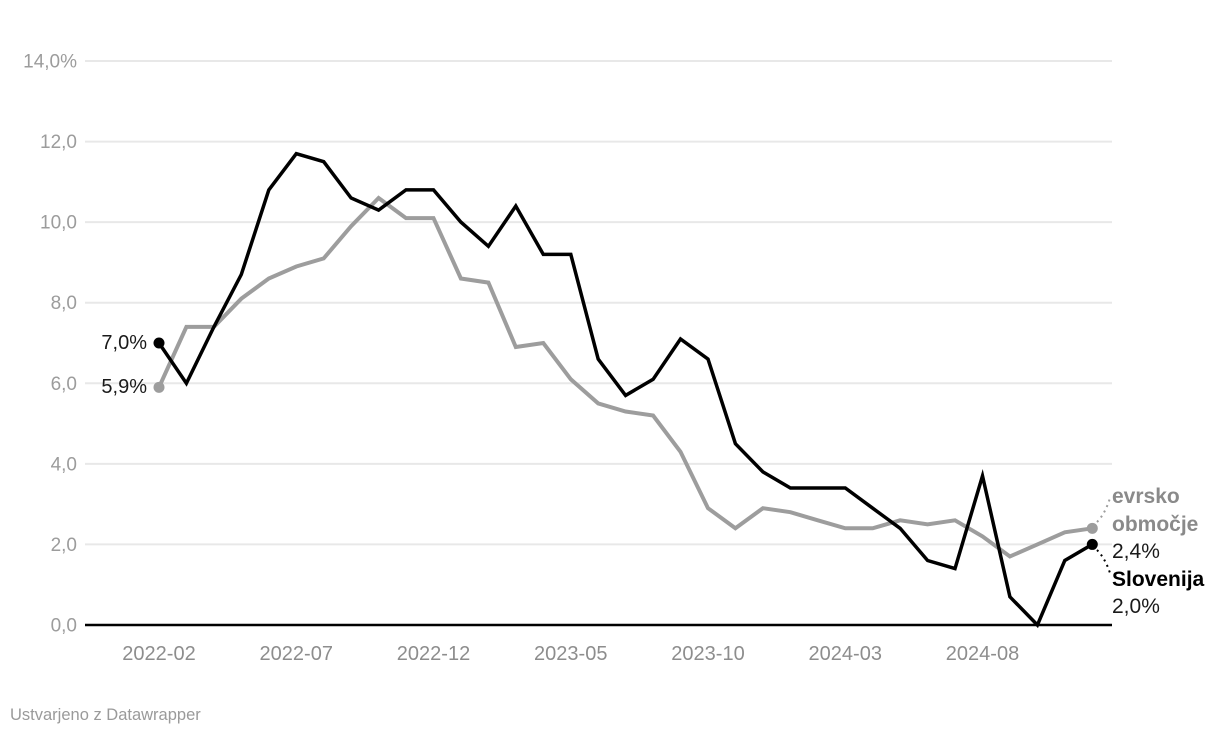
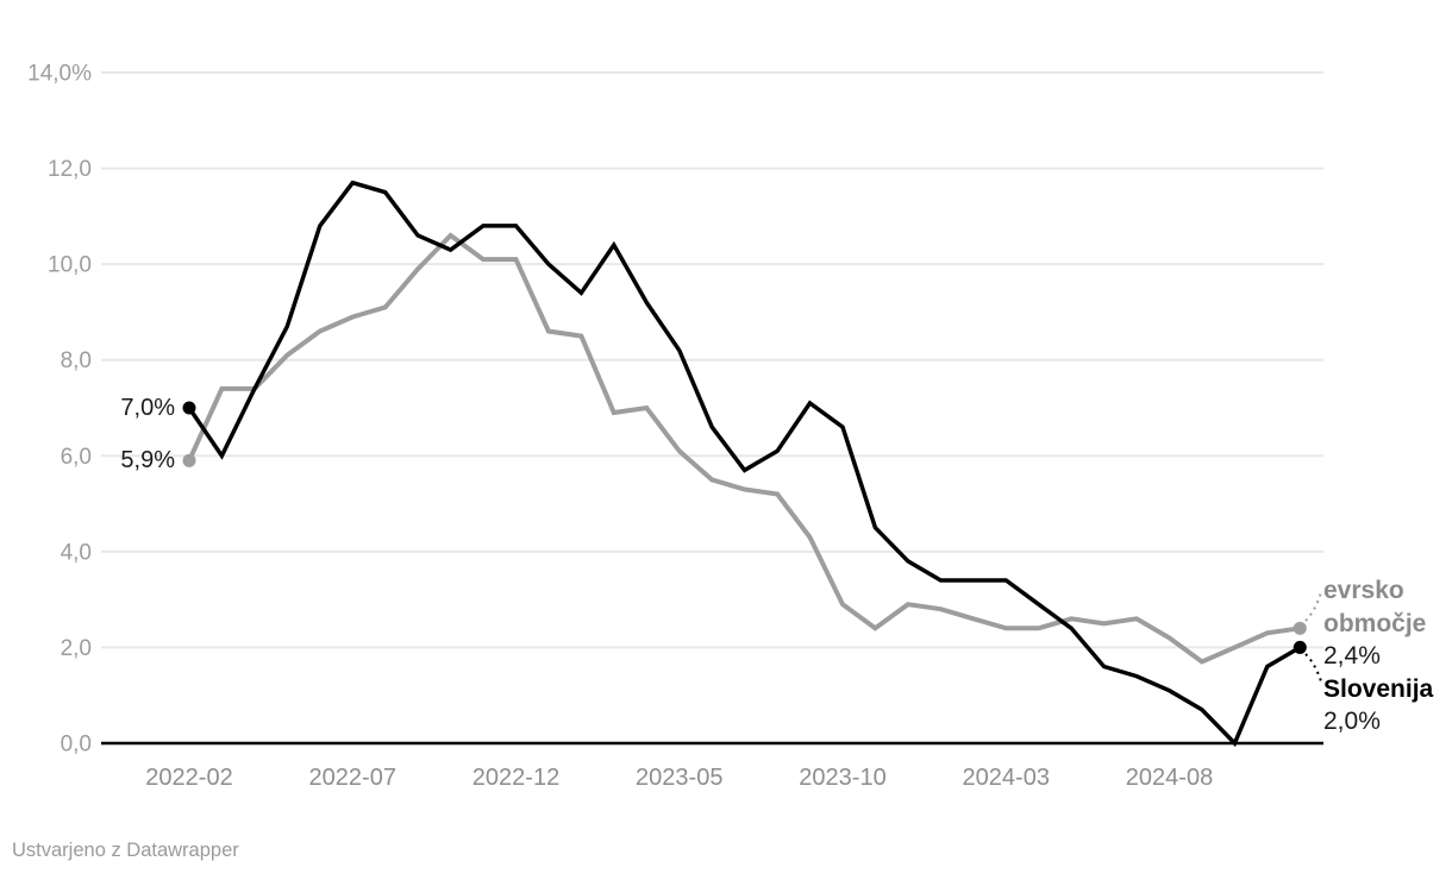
Slovenija/2023-05: 9,2% -> 8,2%
Slovenija/2024-08: 3,7% -> 1,1%
